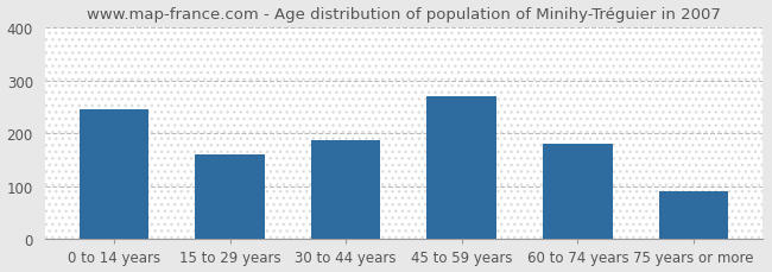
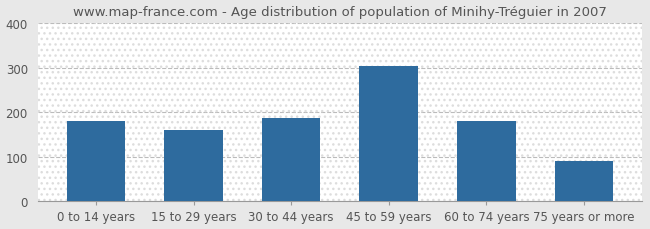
0 to 14 years: 245 -> 180
45 to 59 years: 270 -> 303
